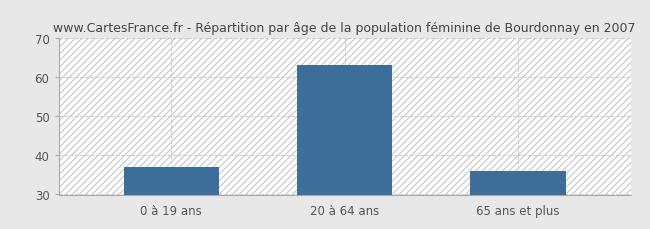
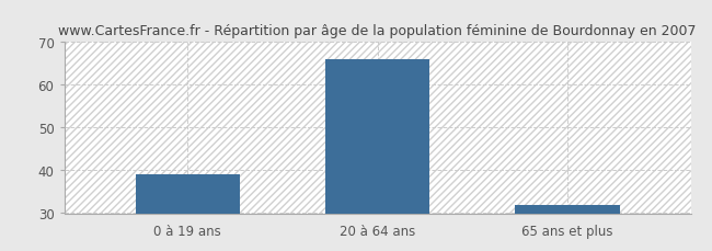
0 à 19 ans: 37 -> 39
20 à 64 ans: 63 -> 66
65 ans et plus: 36 -> 32
